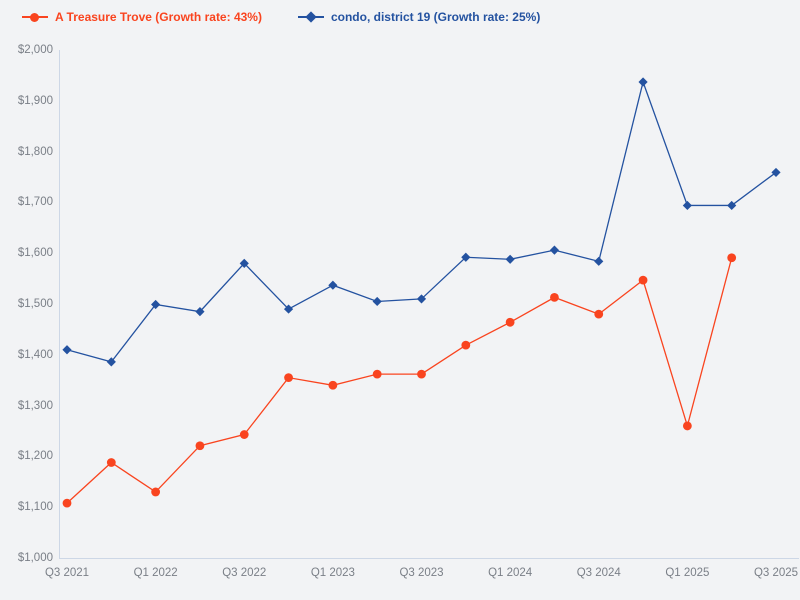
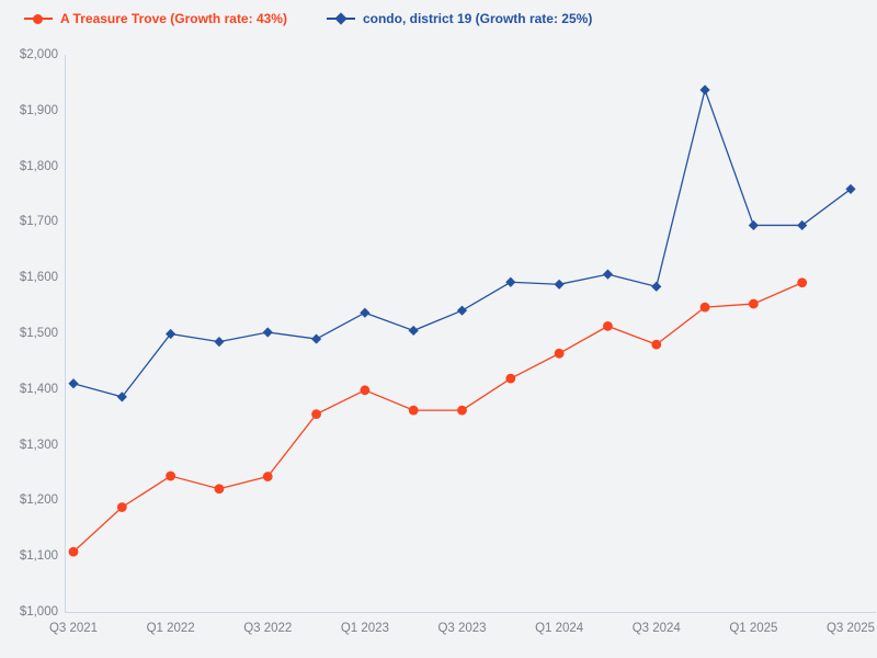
A Treasure Trove (Growth rate: 43%)/Q1 2022: $1130 -> $1240
condo, district 19 (Growth rate: 25%)/Q3 2022: $1580 -> $1500
A Treasure Trove (Growth rate: 43%)/Q1 2023: $1340 -> $1400
condo, district 19 (Growth rate: 25%)/Q3 2023: $1510 -> $1540
A Treasure Trove (Growth rate: 43%)/Q1 2025: $1260 -> $1550
